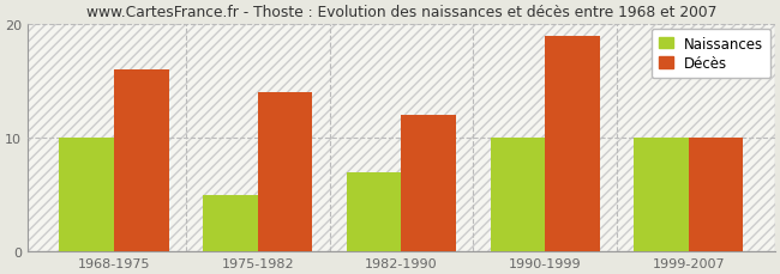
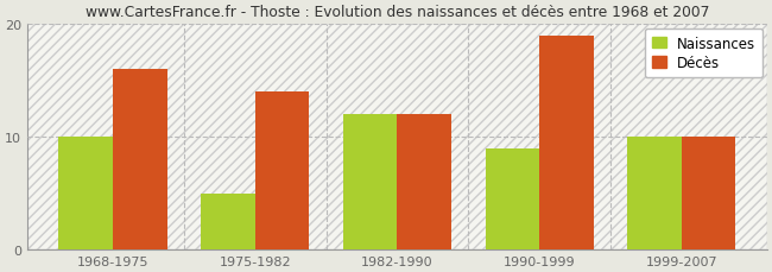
Naissances/1982-1990: 7 -> 12
Naissances/1990-1999: 10 -> 9
